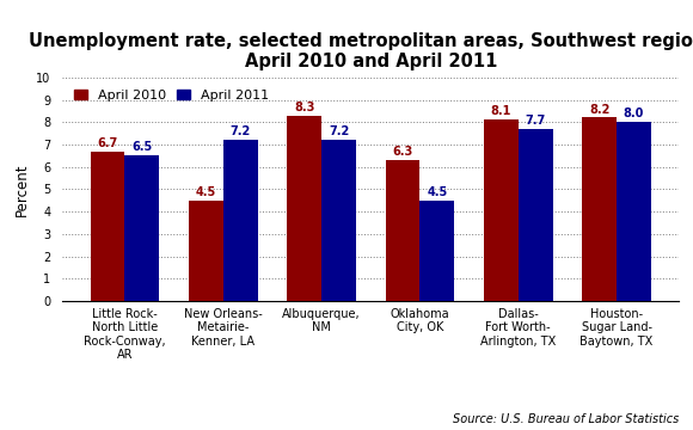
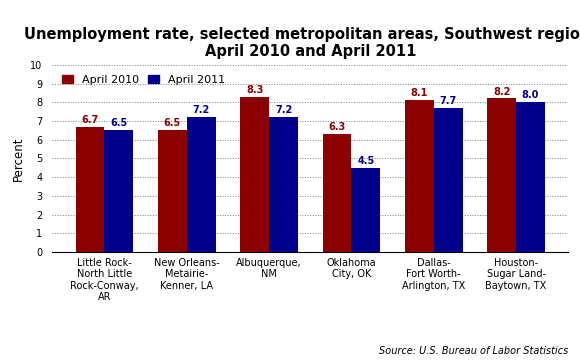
April 2010/New Orleans- Metairie- Kenner, LA: 4.5 -> 6.5
